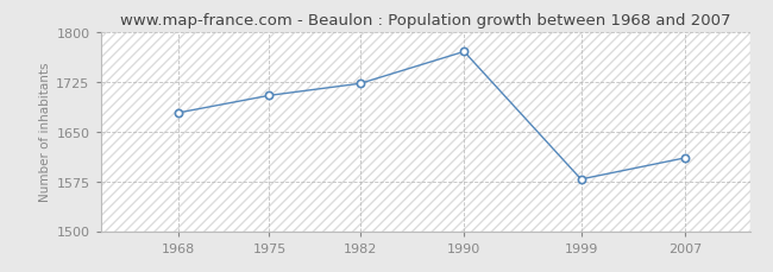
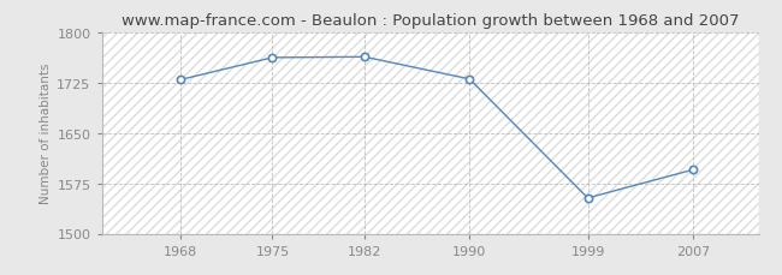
1968: 1678 -> 1729
1975: 1704 -> 1762
1982: 1722 -> 1763
1990: 1770 -> 1730
1999: 1578 -> 1553
2007: 1610 -> 1595
